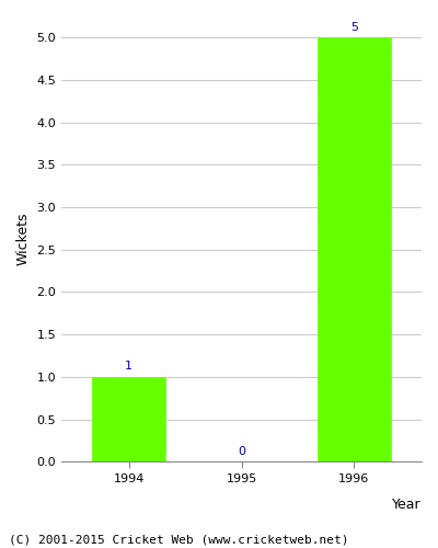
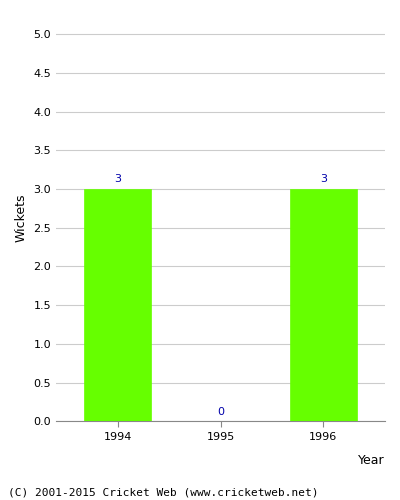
1994: 1 -> 3
1996: 5 -> 3
